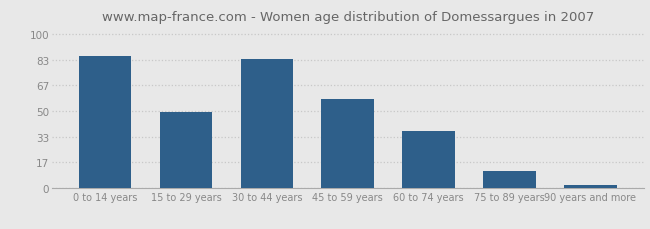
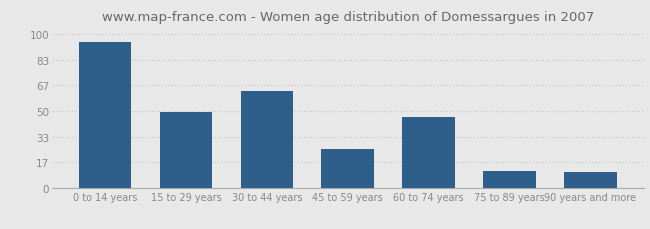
0 to 14 years: 86 -> 95
30 to 44 years: 84 -> 63
45 to 59 years: 58 -> 25
60 to 74 years: 37 -> 46
90 years and more: 2 -> 10
